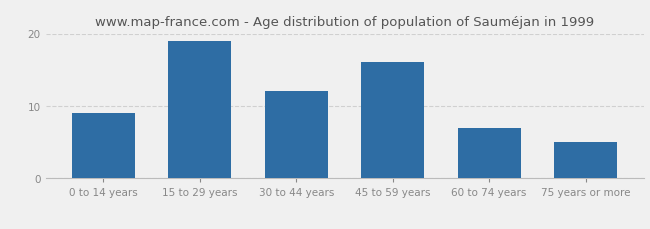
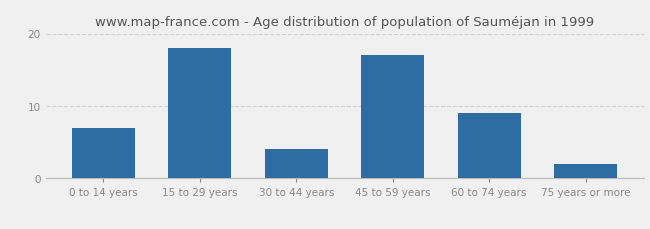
0 to 14 years: 9 -> 7
15 to 29 years: 19 -> 18
30 to 44 years: 12 -> 4
45 to 59 years: 16 -> 17
60 to 74 years: 7 -> 9
75 years or more: 5 -> 2
